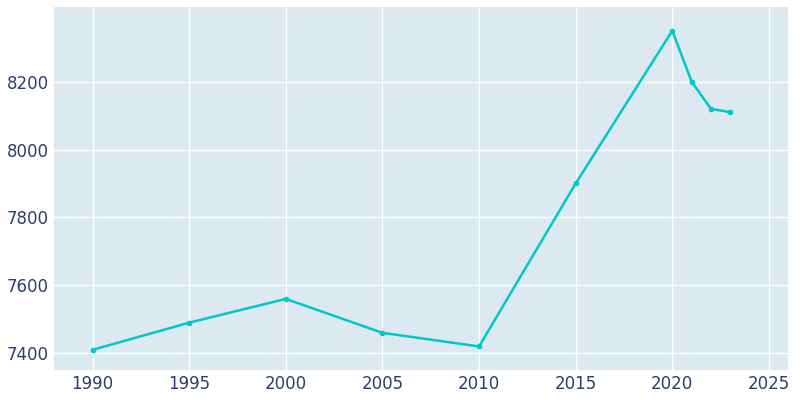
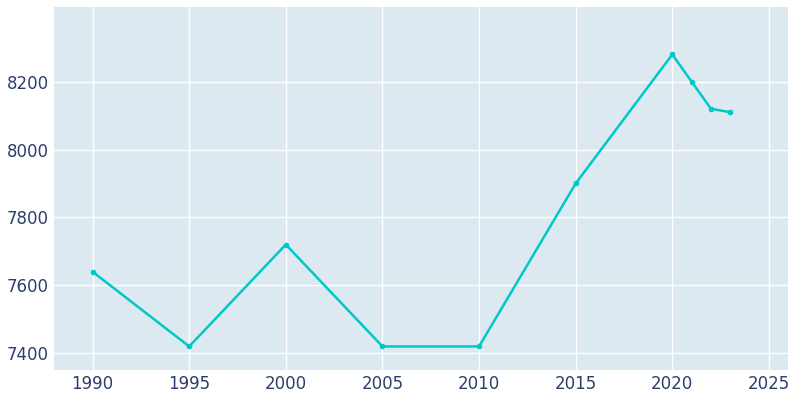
1990: 7410 -> 7640
1995: 7490 -> 7420
2000: 7560 -> 7720
2005: 7460 -> 7420
2020: 8350 -> 8280
